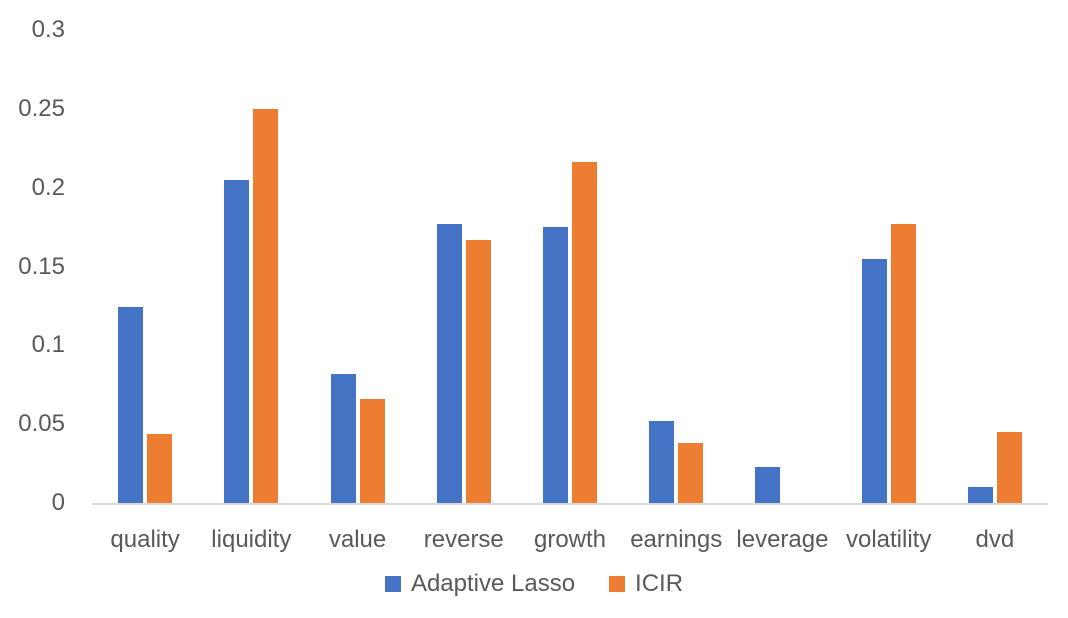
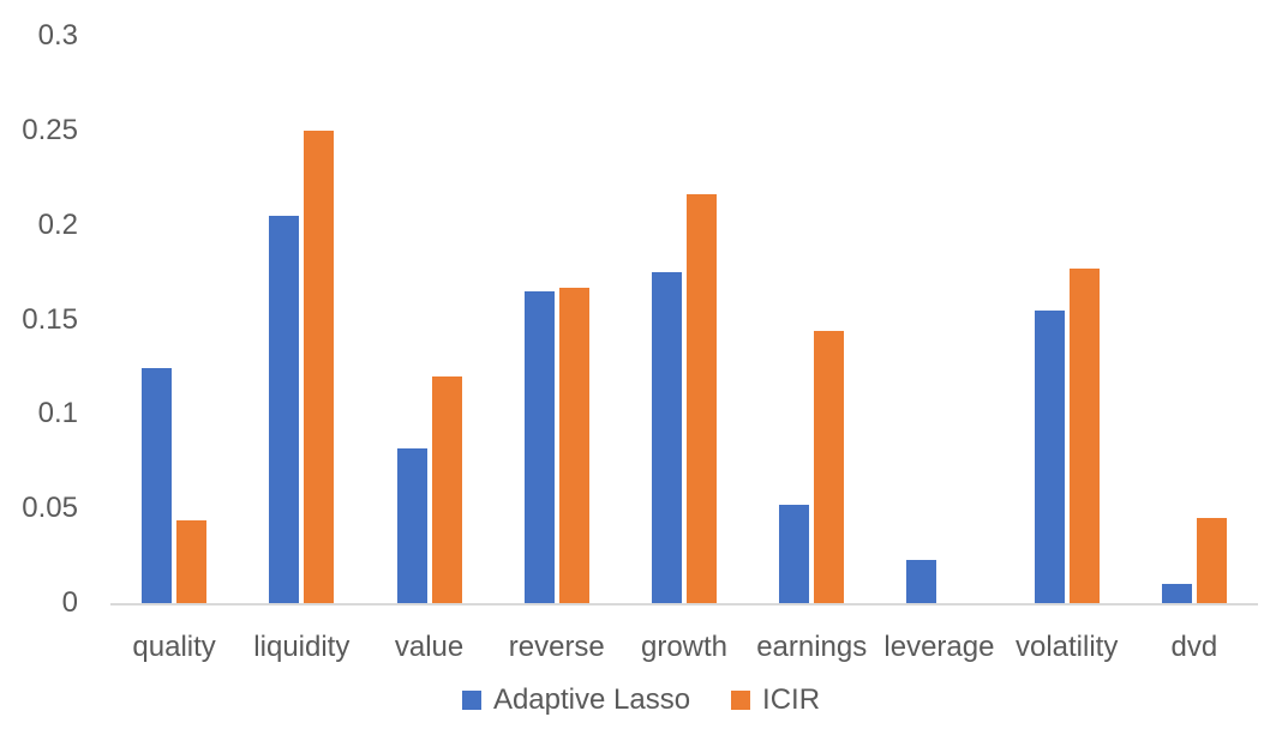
ICIR/value: 0.066 -> 0.120
Adaptive Lasso/reverse: 0.177 -> 0.165
ICIR/earnings: 0.038 -> 0.144
